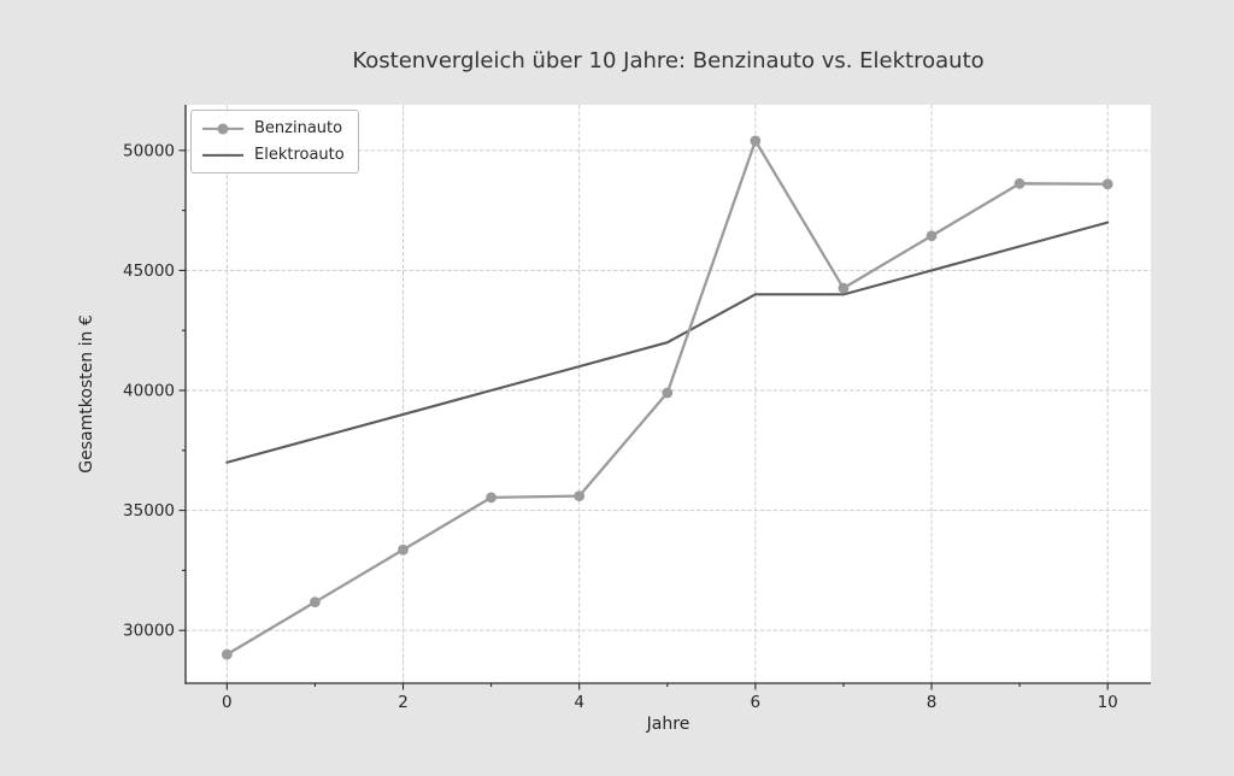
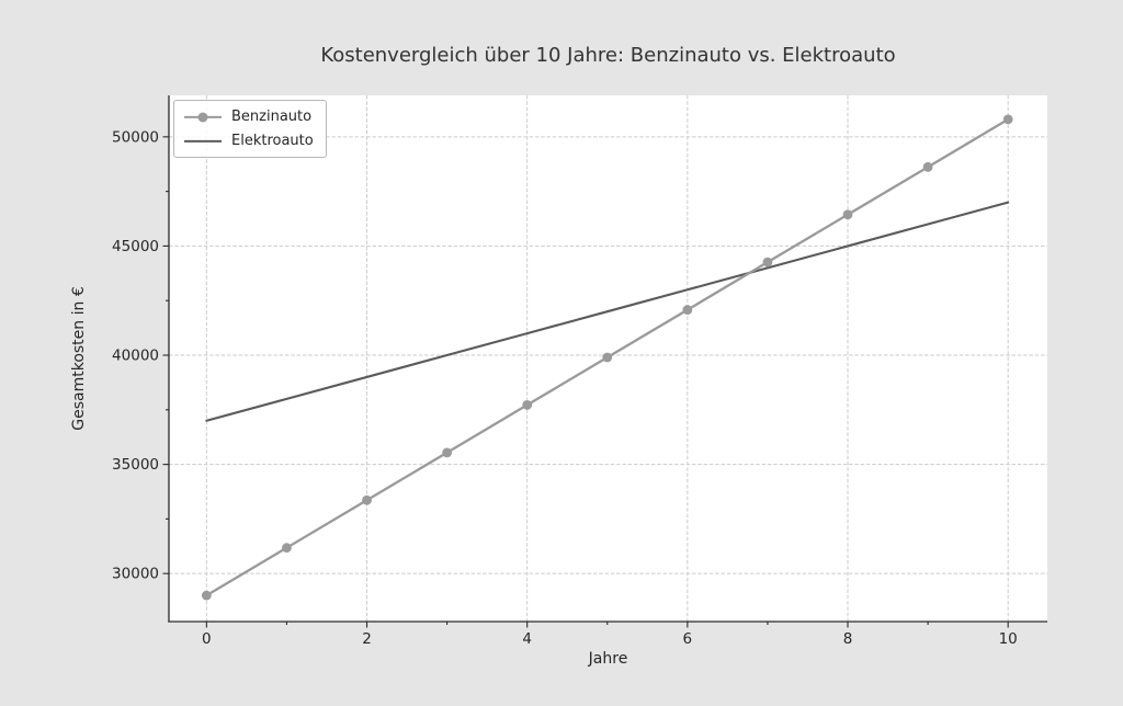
Benzinauto/4: 35600 -> 37700
Benzinauto/6: 50400 -> 42100
Elektroauto/6: 44000 -> 43000
Benzinauto/10: 48600 -> 50800
